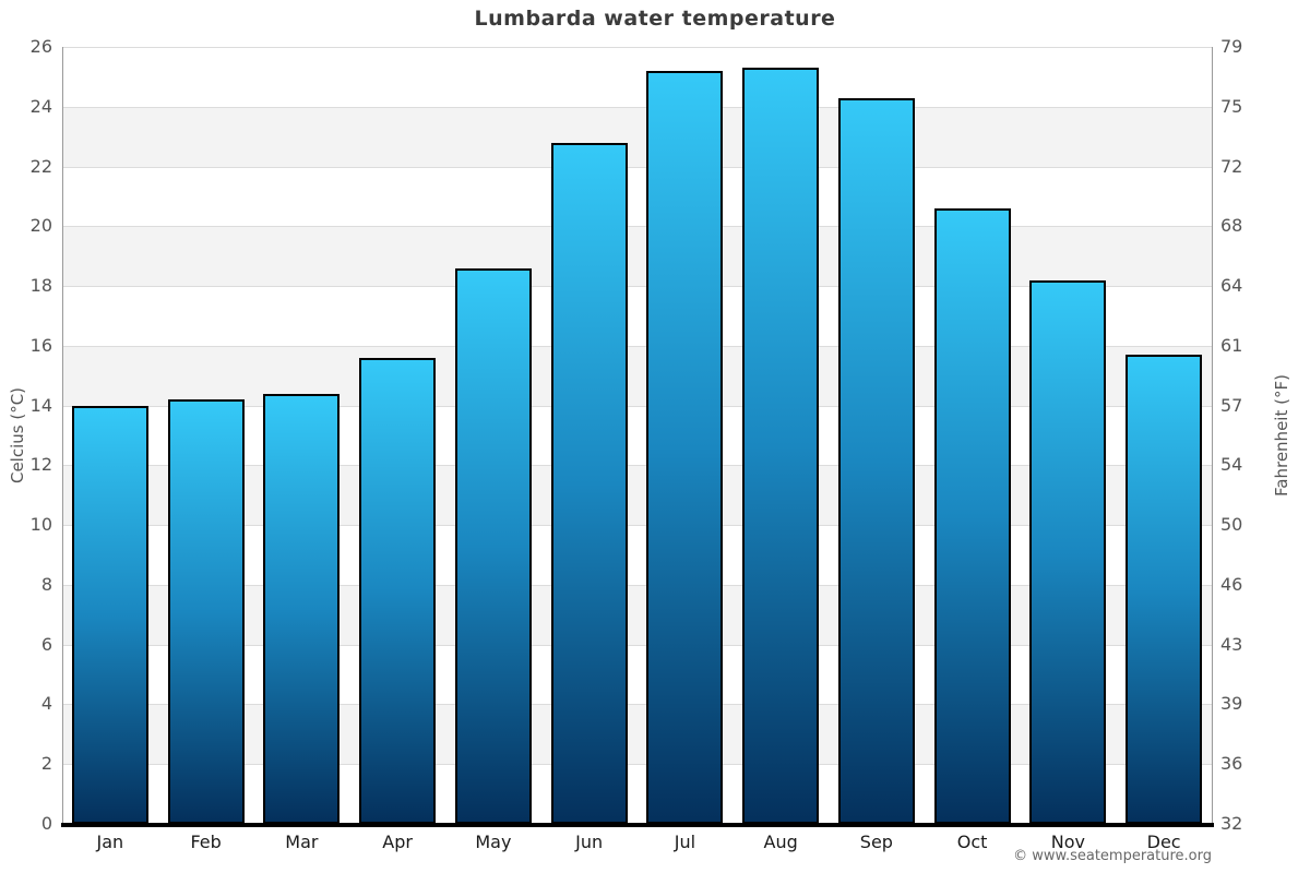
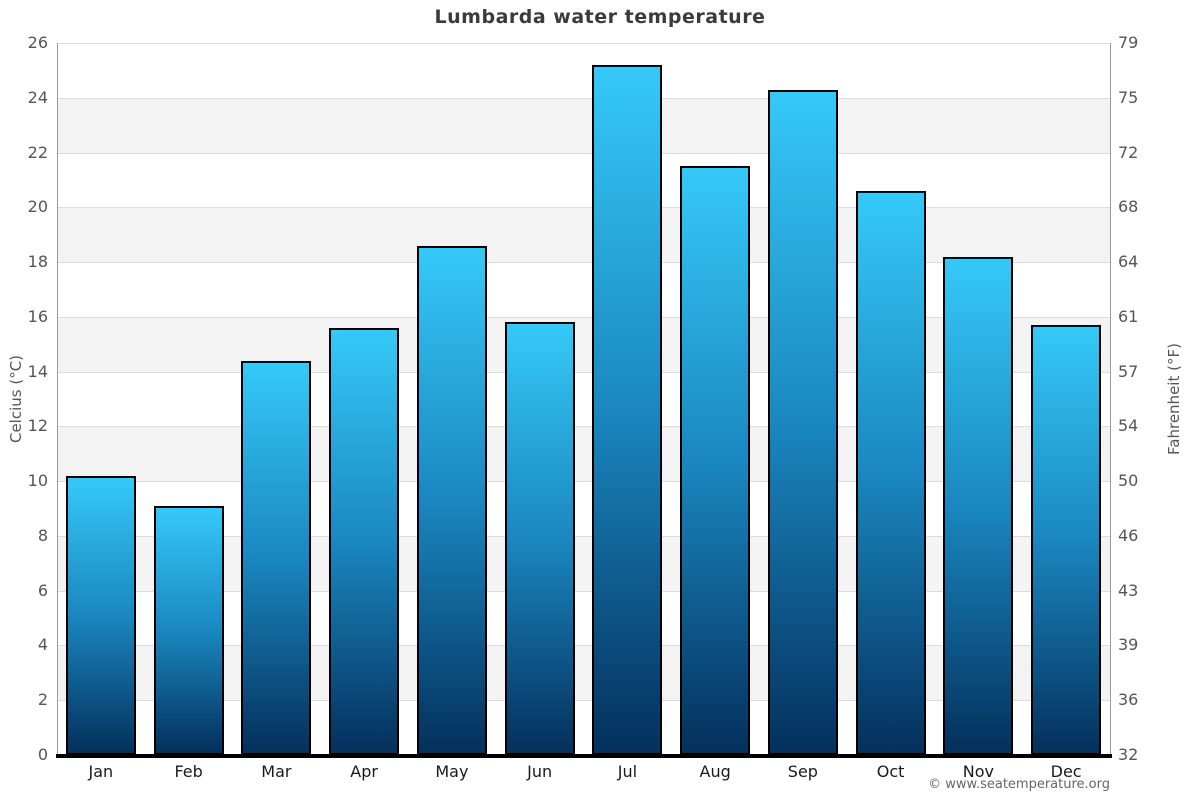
Jan: 14.0 -> 10.2
Feb: 14.2 -> 9.1
Jun: 22.8 -> 15.8
Aug: 25.3 -> 21.5
